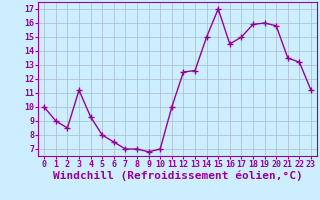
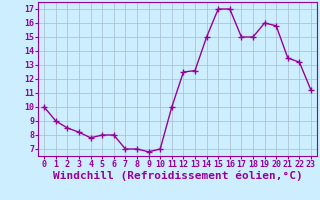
3: 11.2 -> 8.2
4: 9.3 -> 7.8
6: 7.5 -> 8.0
16: 14.5 -> 17.0
18: 15.9 -> 15.0
